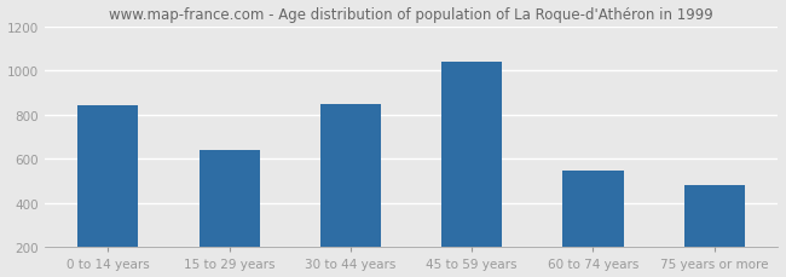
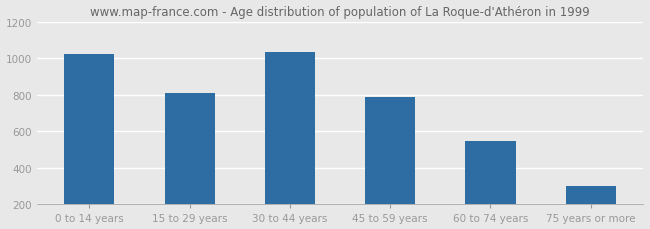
0 to 14 years: 840 -> 1020
15 to 29 years: 640 -> 810
30 to 44 years: 850 -> 1040
45 to 59 years: 1040 -> 780
75 years or more: 480 -> 300
